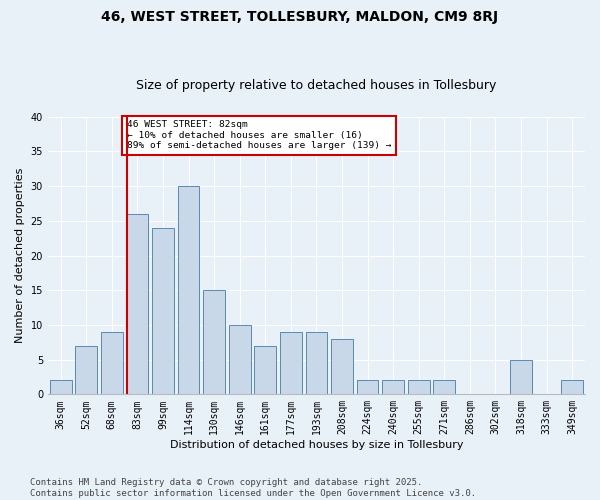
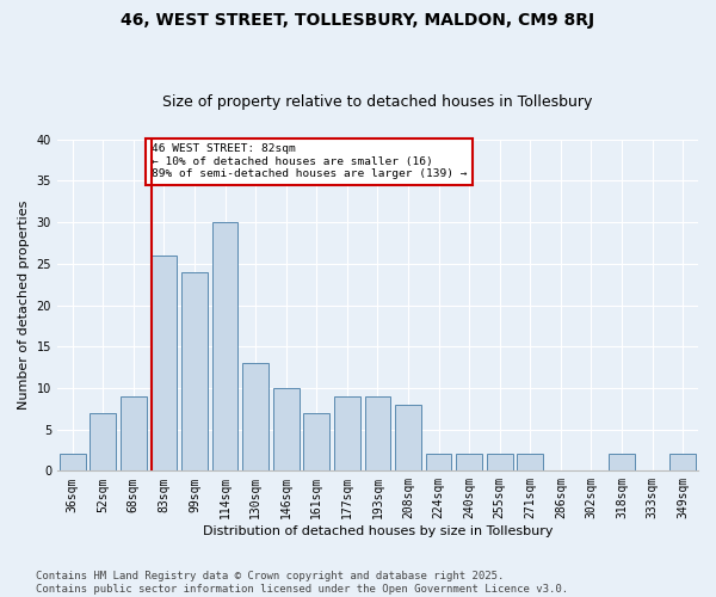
130sqm: 15 -> 13
318sqm: 5 -> 2
